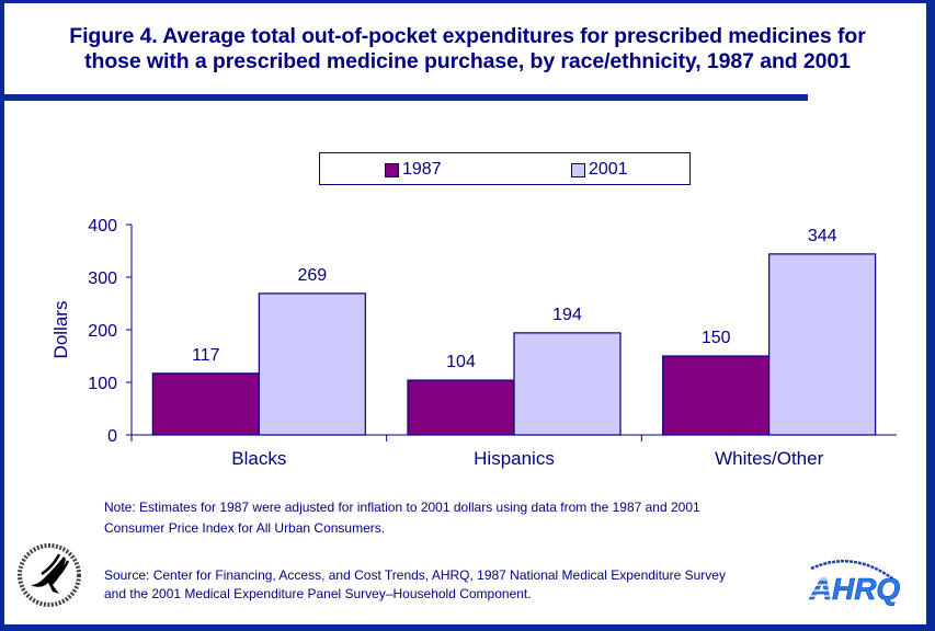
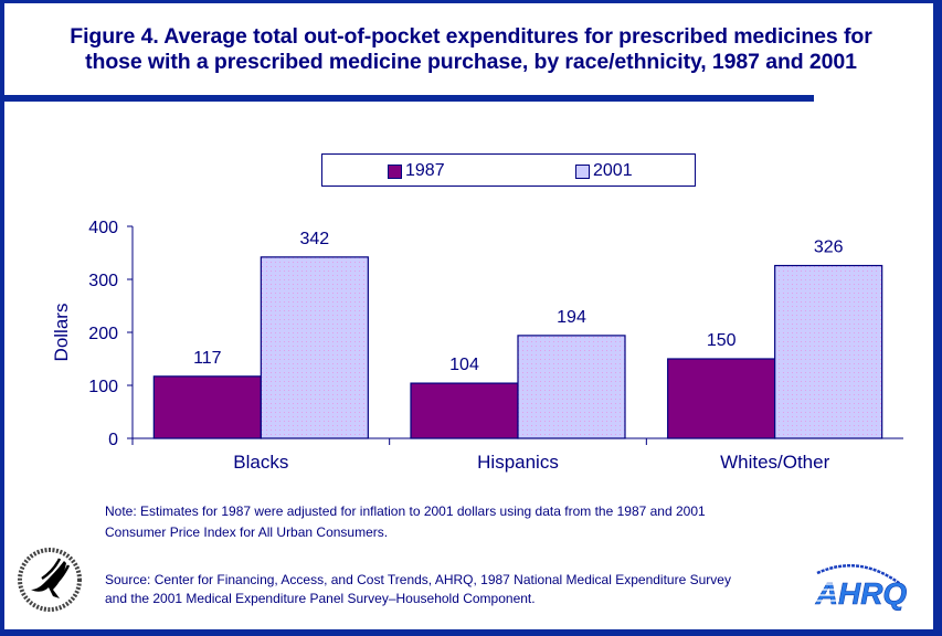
2001/Blacks: 269 -> 342
2001/Whites/Other: 344 -> 326
